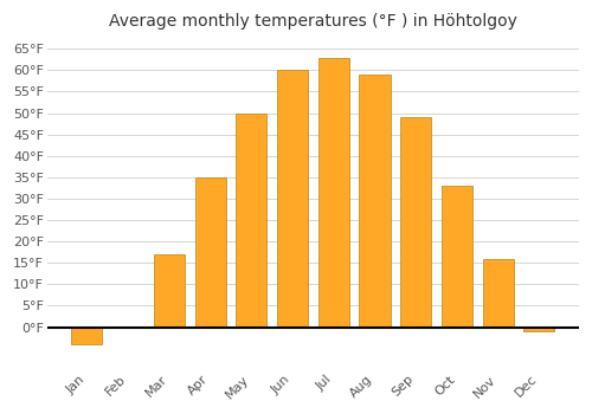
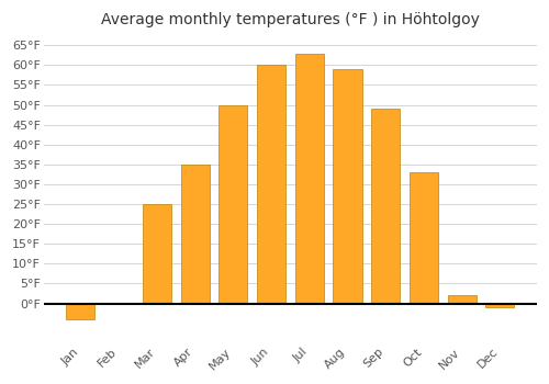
Mar: 17°F -> 25°F
Nov: 16°F -> 2°F
